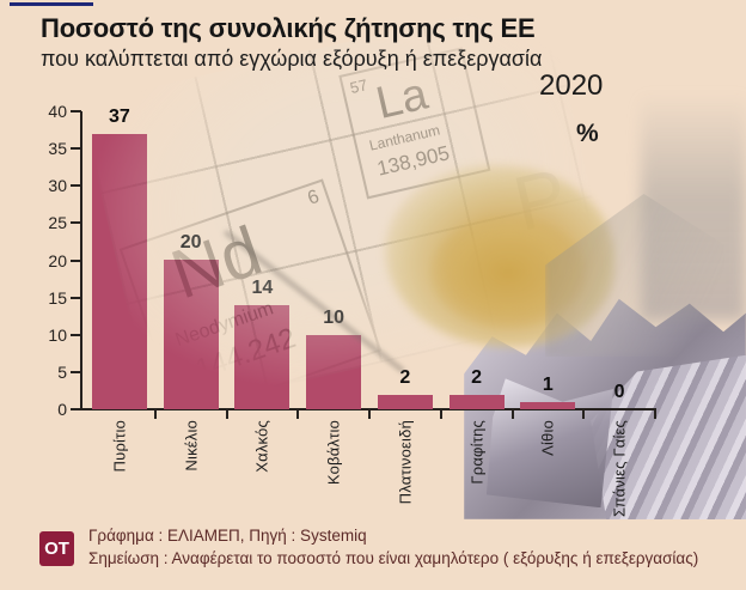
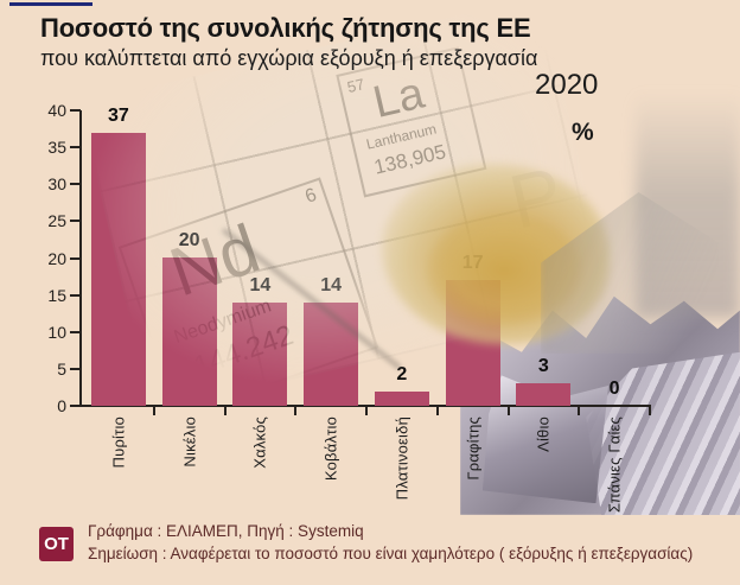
Κοβάλτιο: 10 -> 14
Γραφίτης: 2 -> 17
Λίθιο: 1 -> 3
